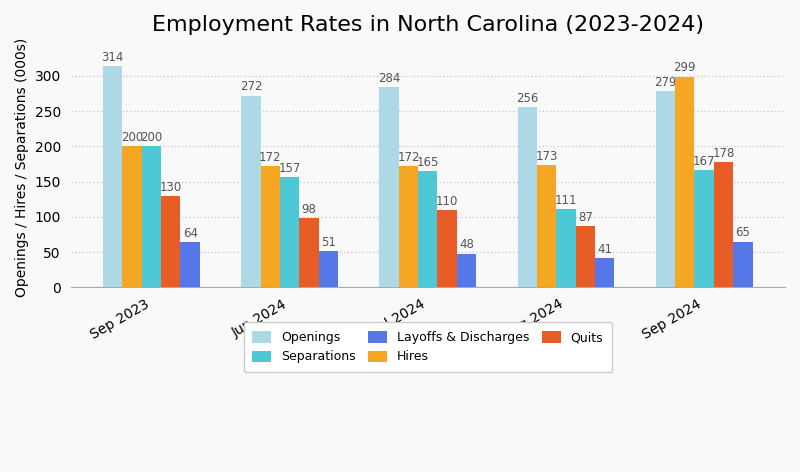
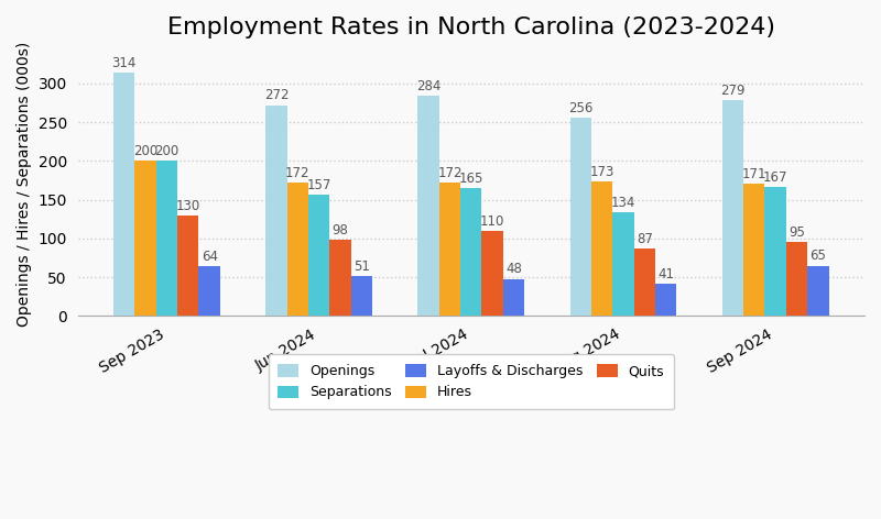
Separations/Aug 2024: 111 -> 134
Hires/Sep 2024: 299 -> 171
Quits/Sep 2024: 178 -> 95
